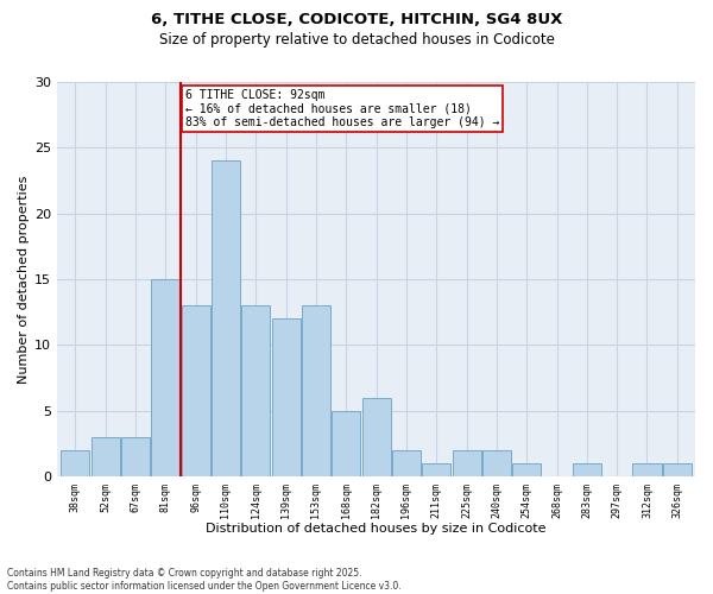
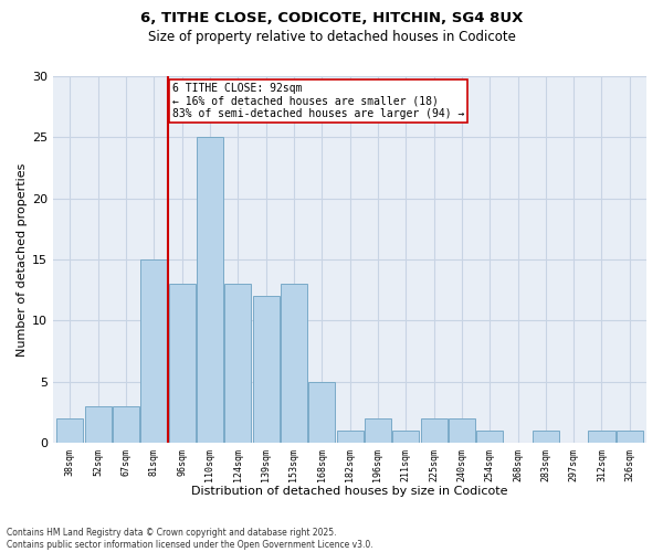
110sqm: 24 -> 25
182sqm: 6 -> 1
